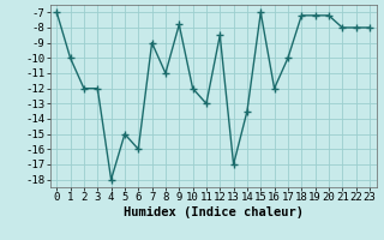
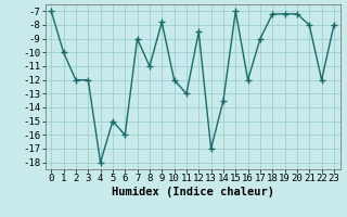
17: -10.0 -> -9.0
22: -8.0 -> -12.0
